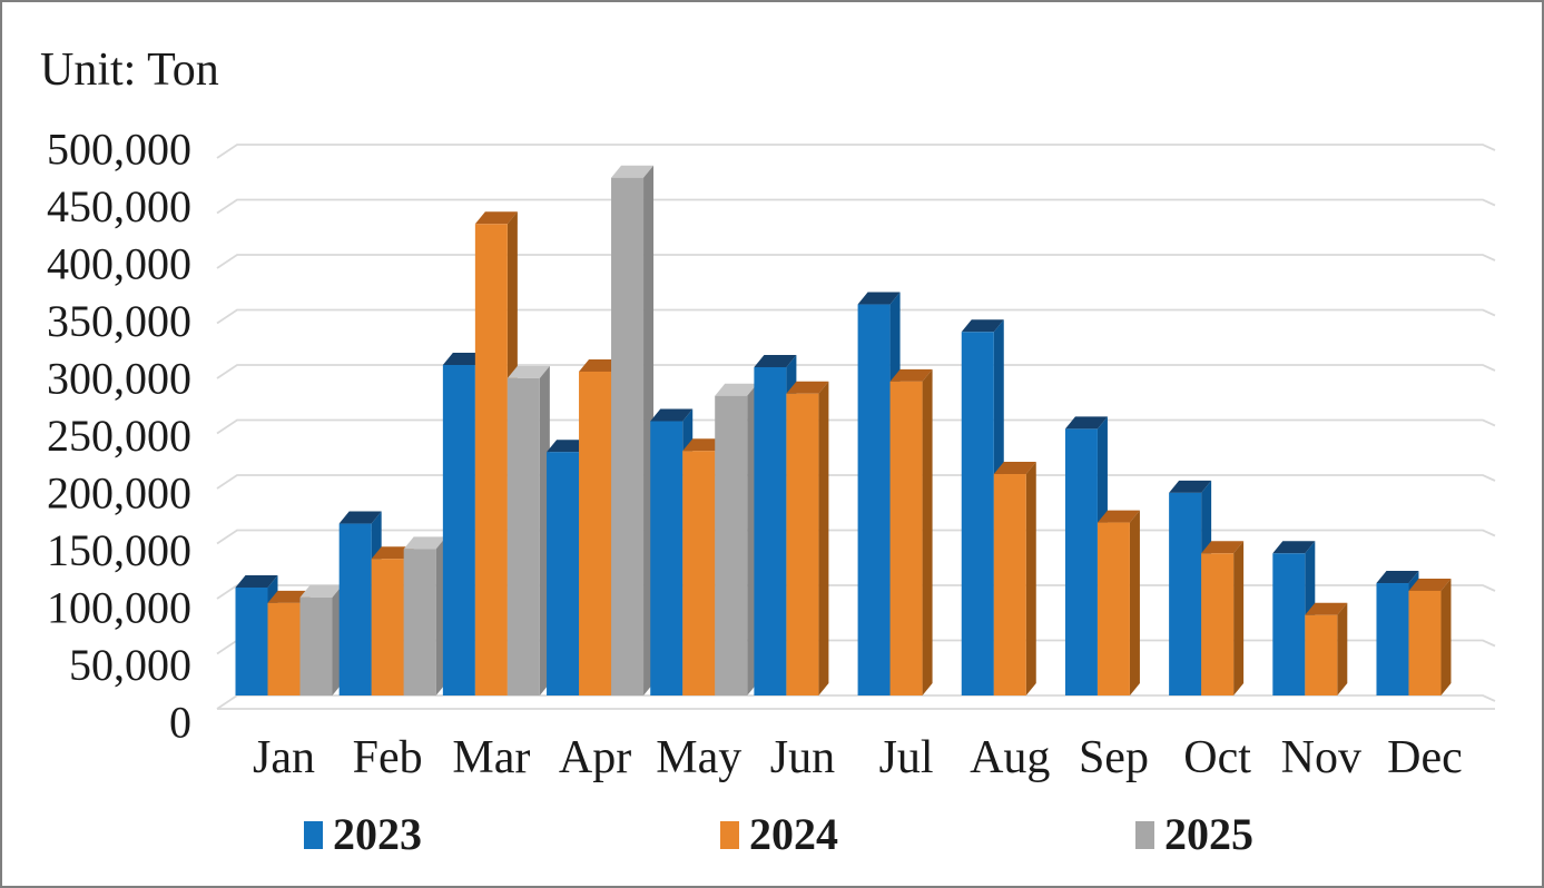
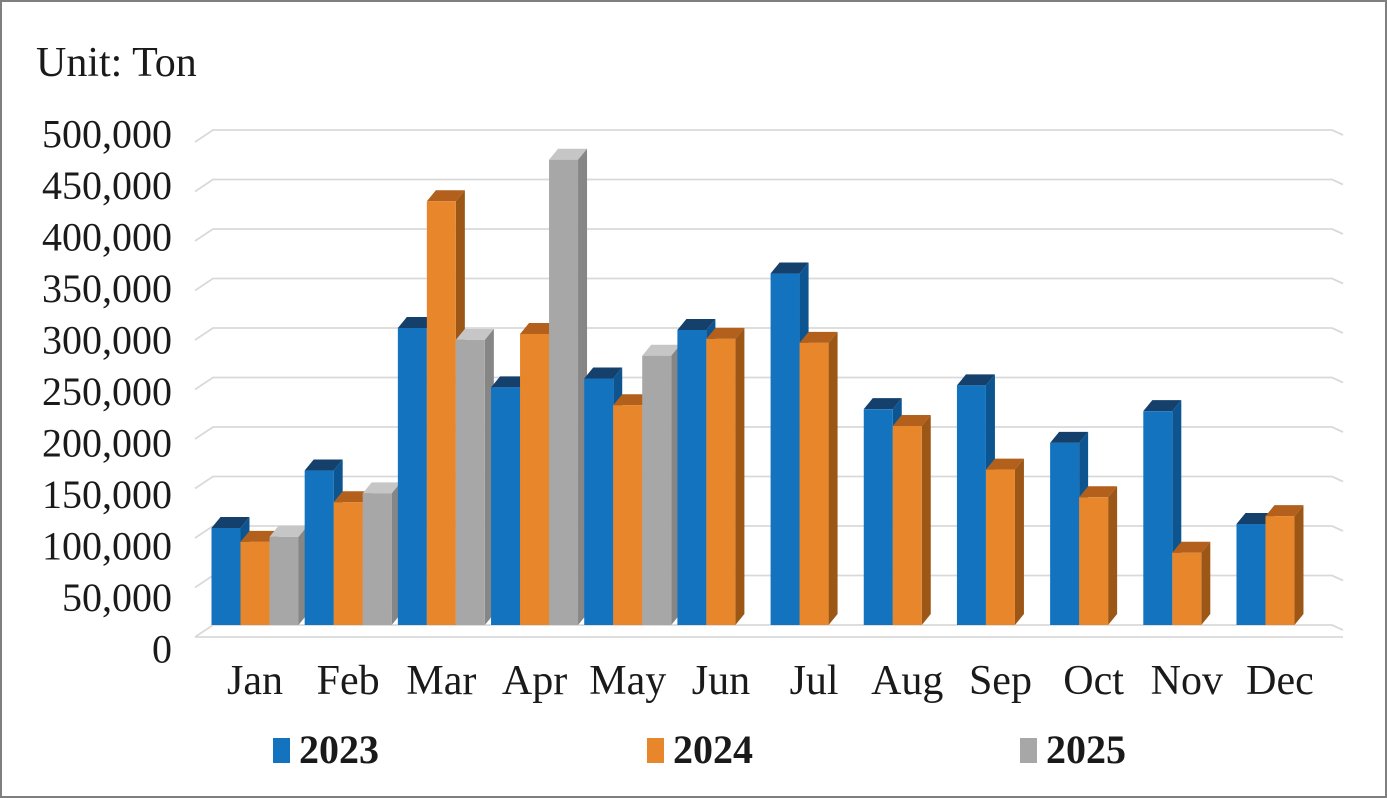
2023/Apr: 221000 -> 240000
2024/Jun: 274000 -> 289000
2023/Aug: 330000 -> 218000
2023/Nov: 129000 -> 216000
2024/Dec: 95000 -> 110000
